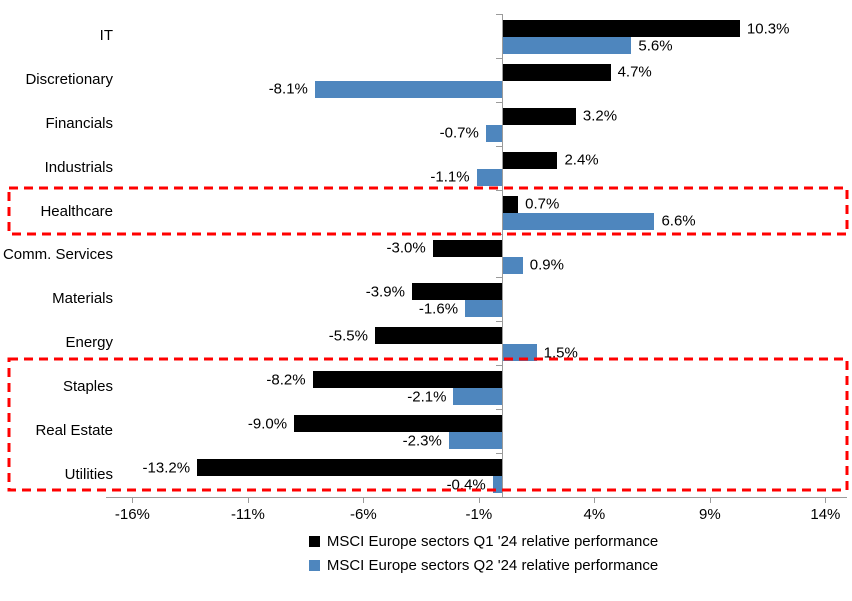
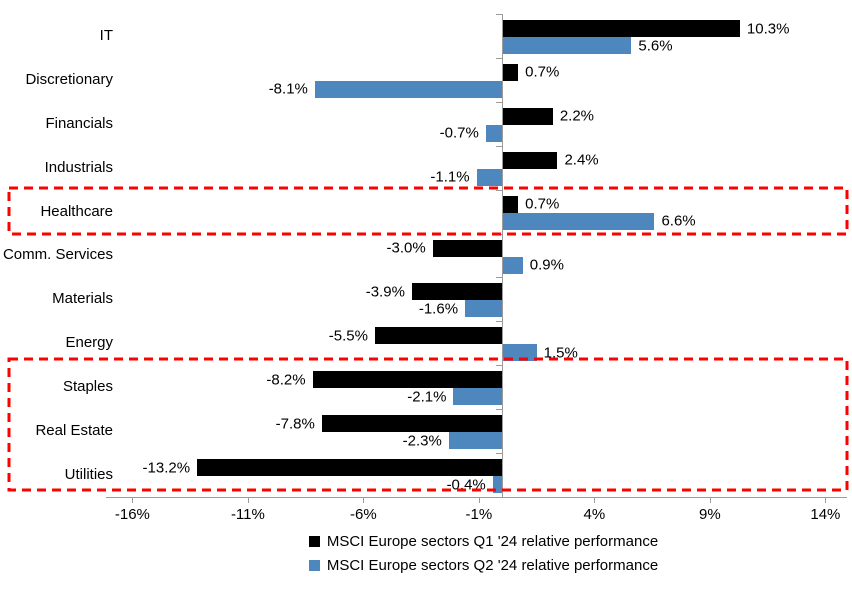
MSCI Europe sectors Q1 '24 relative performance/Discretionary: 4.7% -> 0.7%
MSCI Europe sectors Q1 '24 relative performance/Financials: 3.2% -> 2.2%
MSCI Europe sectors Q1 '24 relative performance/Real Estate: -9.0% -> -7.8%
